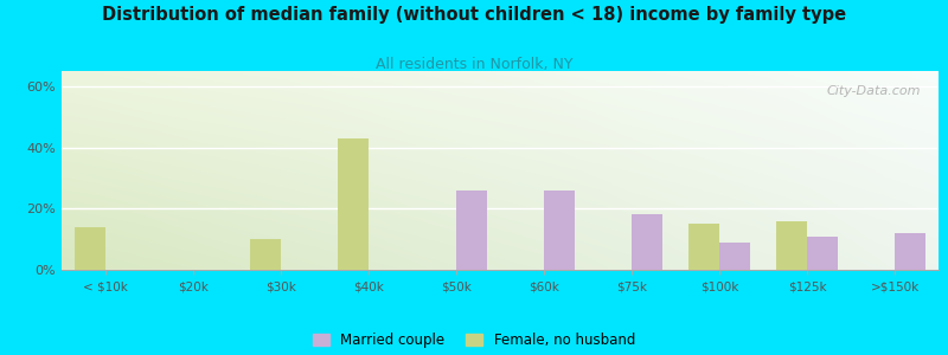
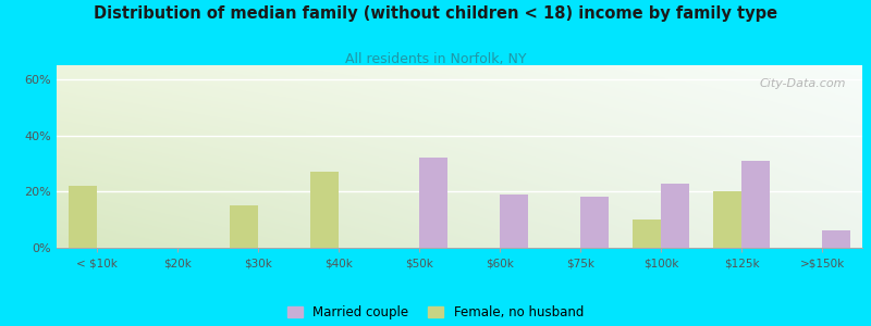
Female, no husband/< $10k: 14% -> 22%
Female, no husband/$30k: 10% -> 15%
Female, no husband/$40k: 43% -> 27%
Married couple/$50k: 26% -> 32%
Married couple/$60k: 26% -> 19%
Female, no husband/$100k: 15% -> 10%
Married couple/$100k: 9% -> 23%
Female, no husband/$125k: 16% -> 20%
Married couple/$125k: 11% -> 31%
Married couple/>$150k: 12% -> 6%
